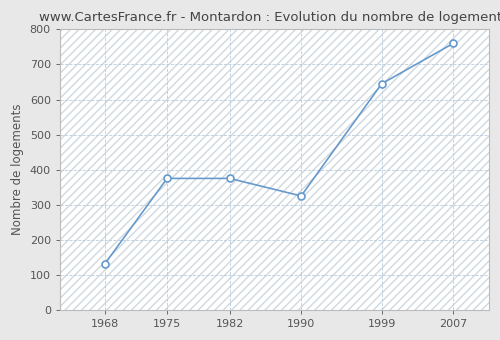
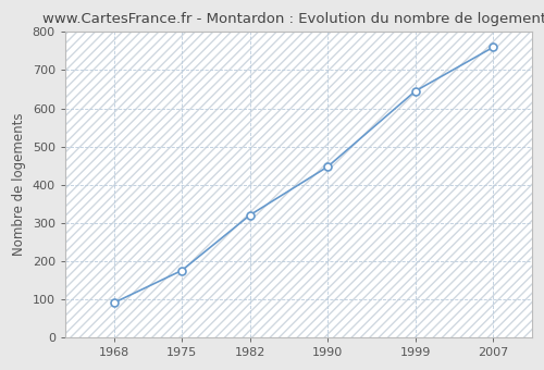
1968: 130 -> 90
1975: 375 -> 175
1982: 375 -> 320
1990: 325 -> 447
